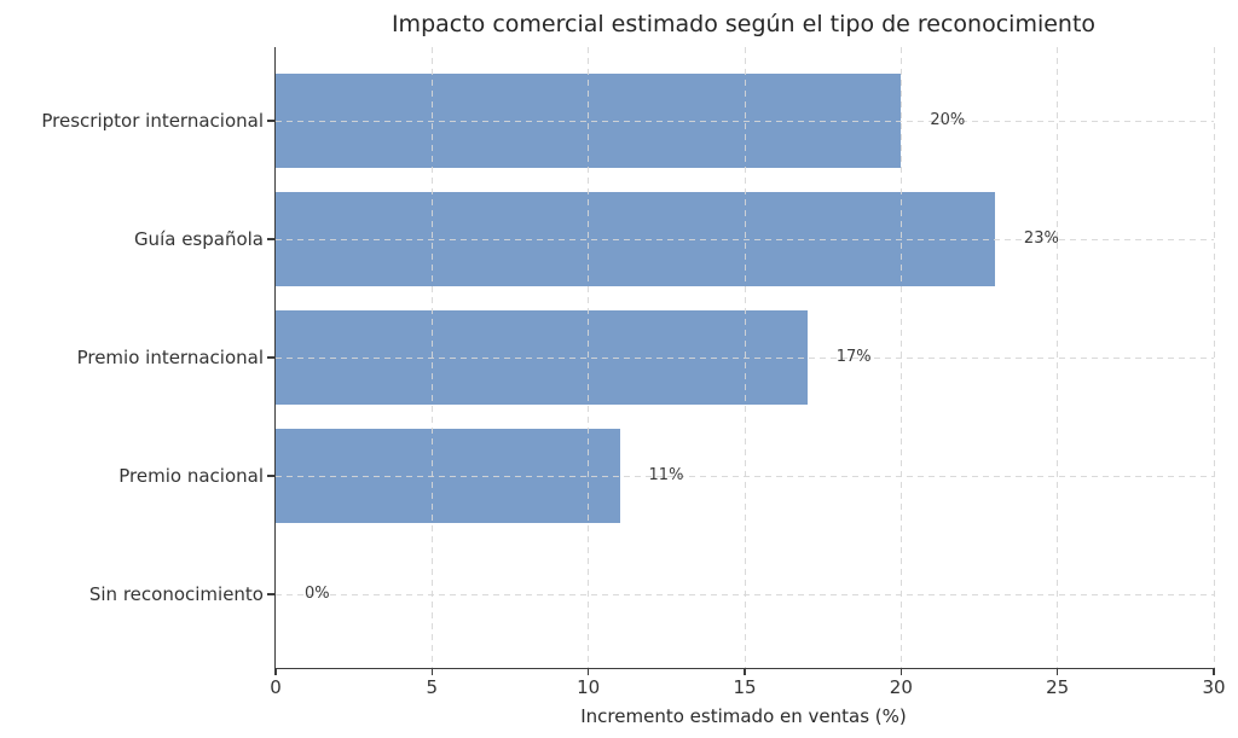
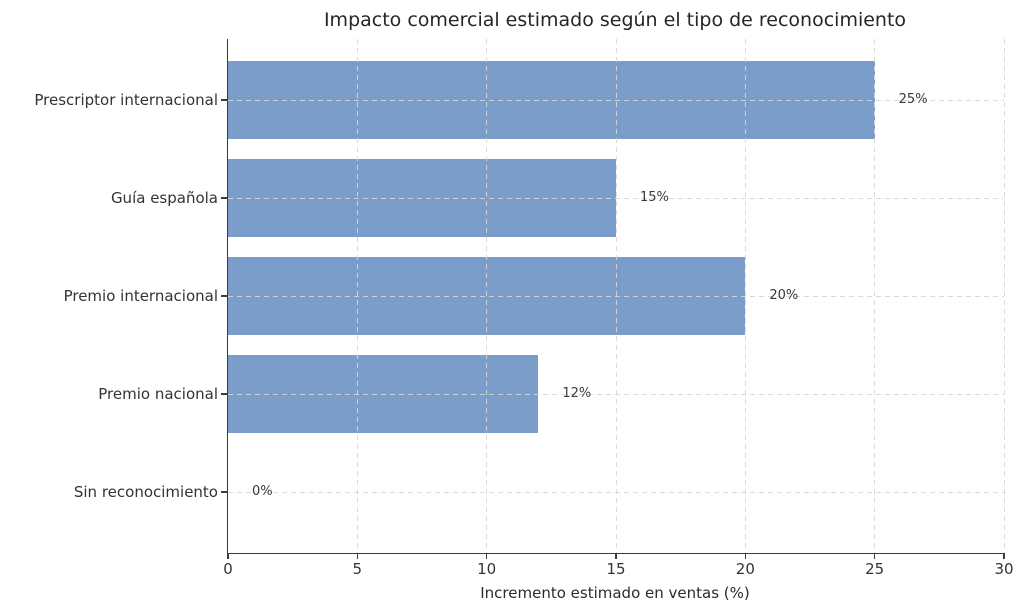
Prescriptor internacional: 20% -> 25%
Guía española: 23% -> 15%
Premio internacional: 17% -> 20%
Premio nacional: 11% -> 12%
